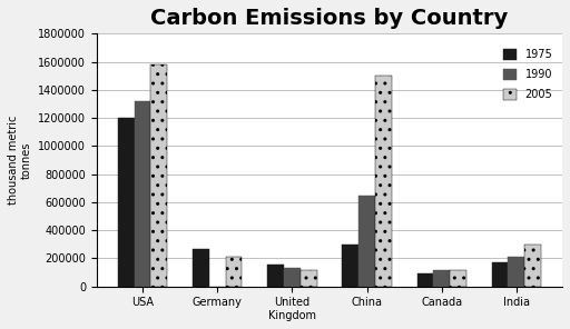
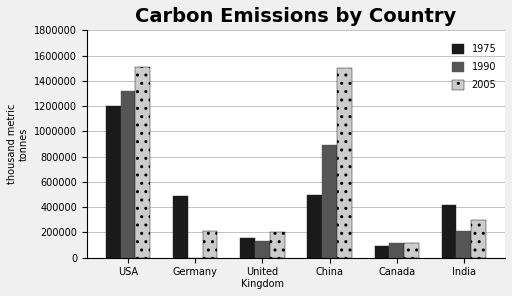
2005/USA: 1580000 -> 1510000
1975/Germany: 270000 -> 490000
2005/United Kingdom: 120000 -> 200000
1975/China: 300000 -> 500000
1990/China: 650000 -> 890000
1975/India: 170000 -> 420000
